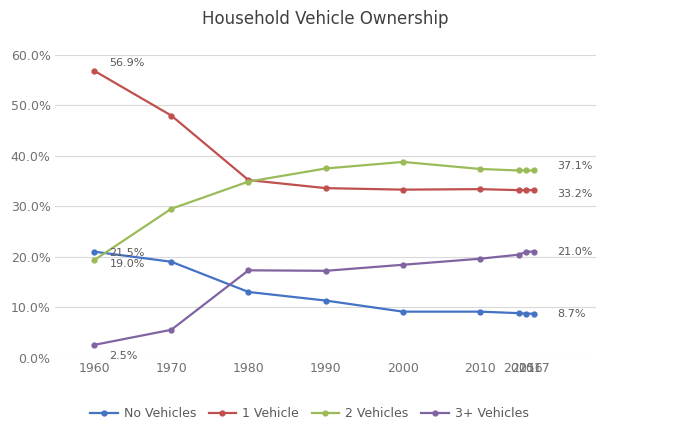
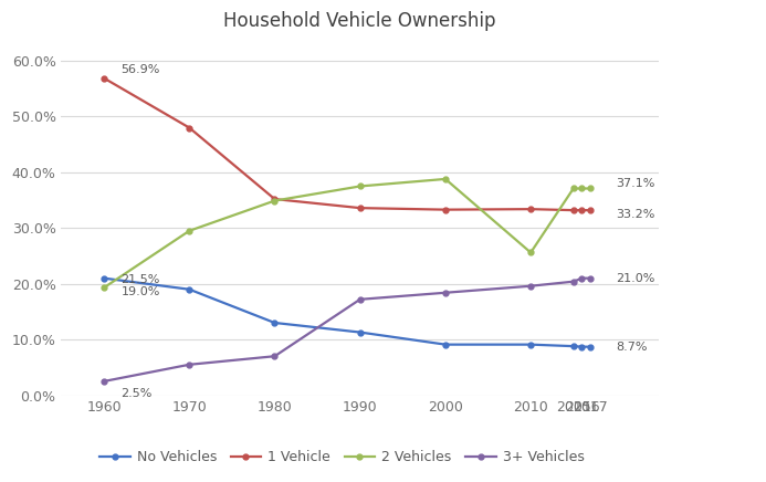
3+ Vehicles/1980: 17.3% -> 7.0%
2 Vehicles/2010: 37.4% -> 25.6%
